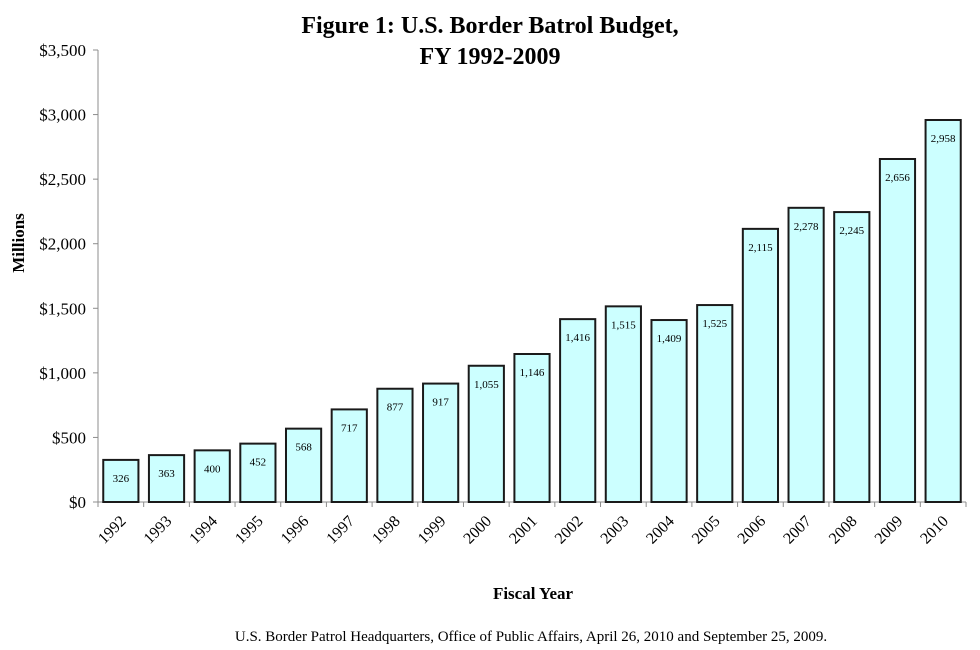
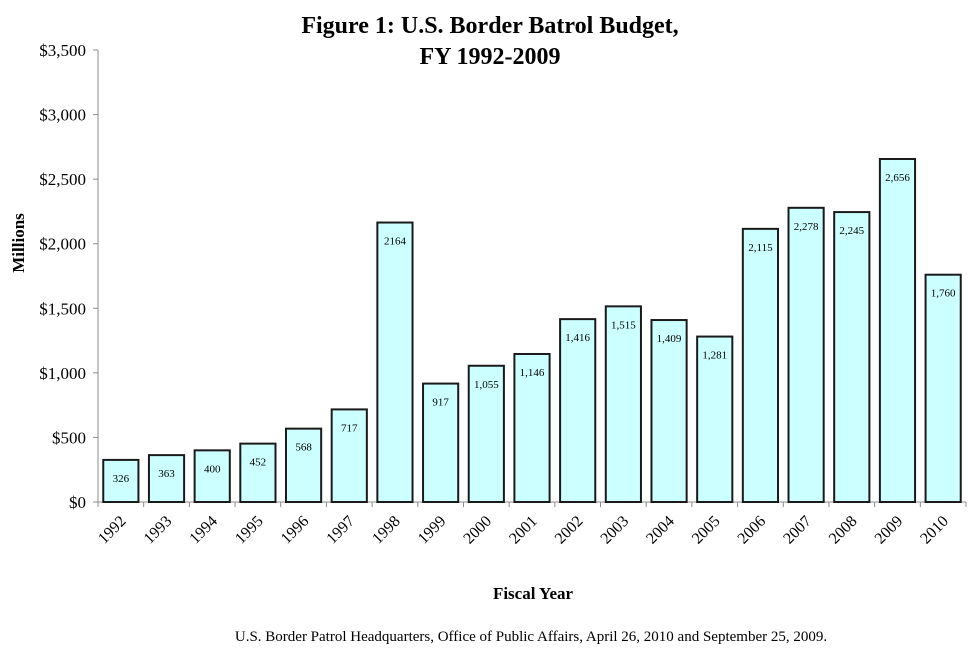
1998: 877 -> 2164
2005: 1,525 -> 1,281
2010: 2,958 -> 1,760
